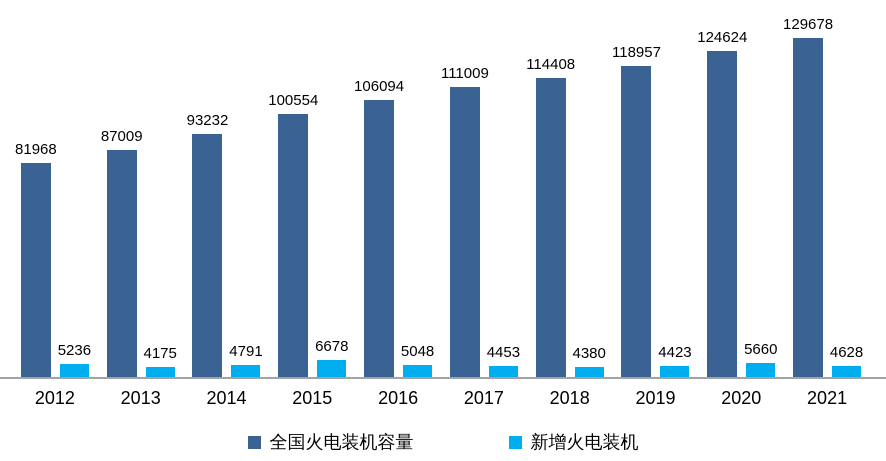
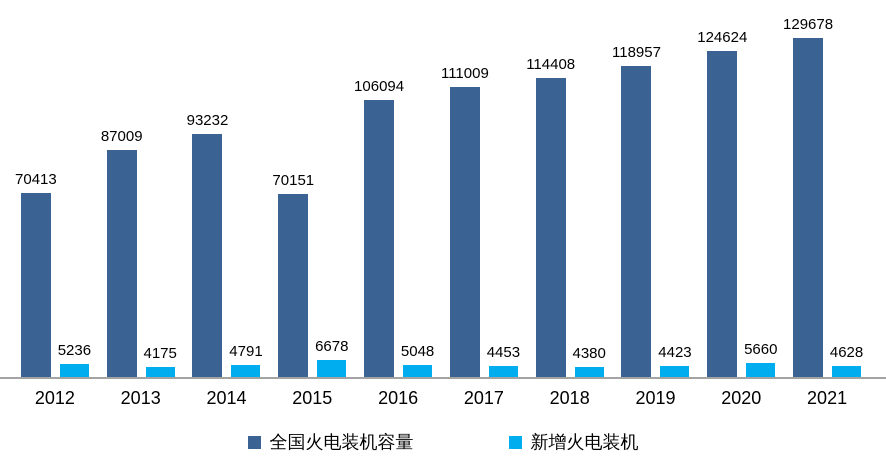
全国火电装机容量/2012: 81968 -> 70413
全国火电装机容量/2015: 100554 -> 70151
